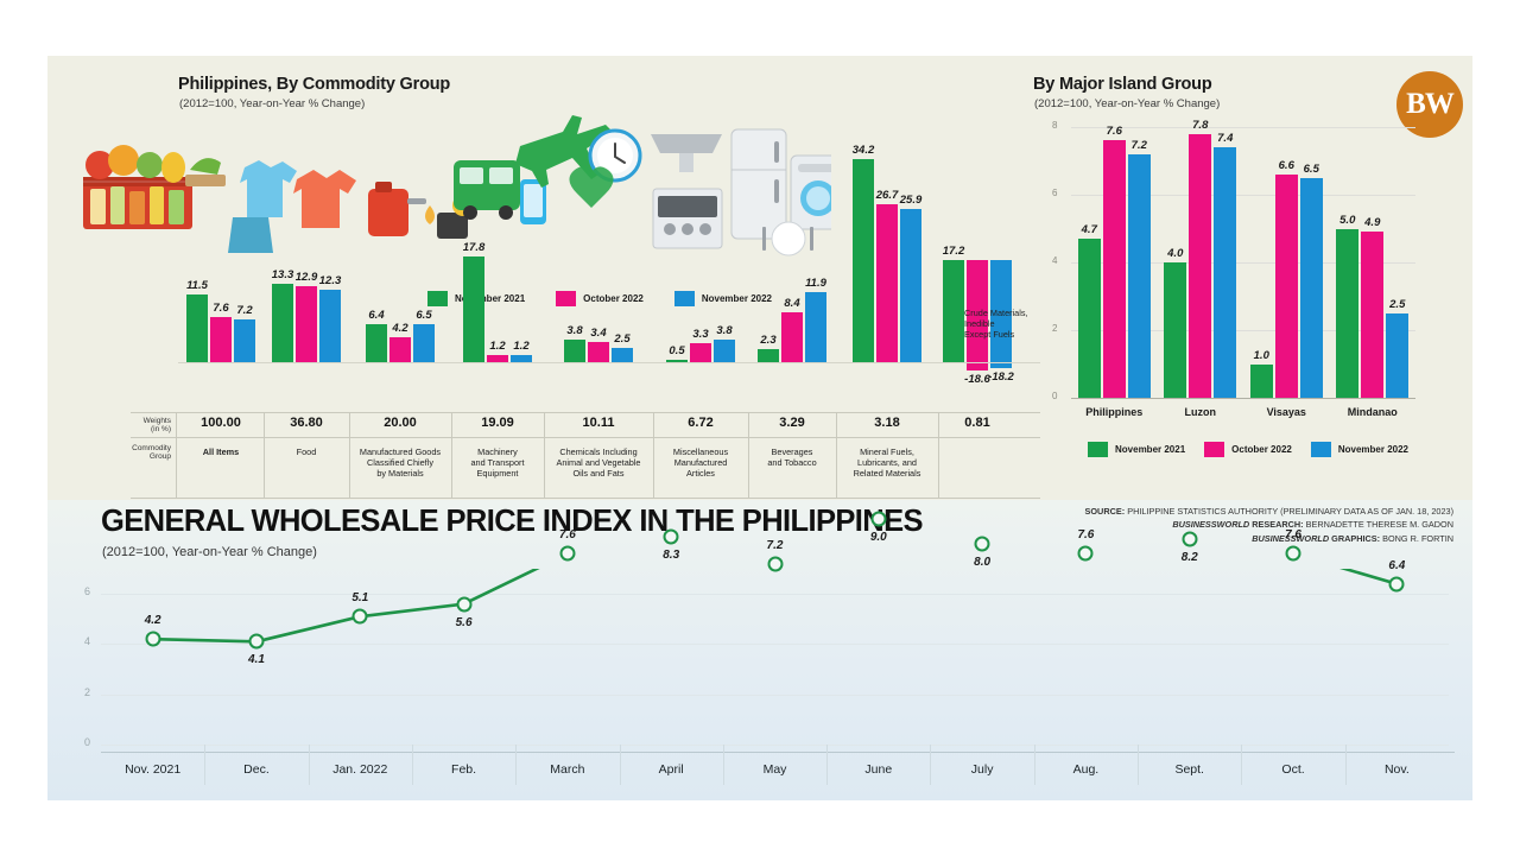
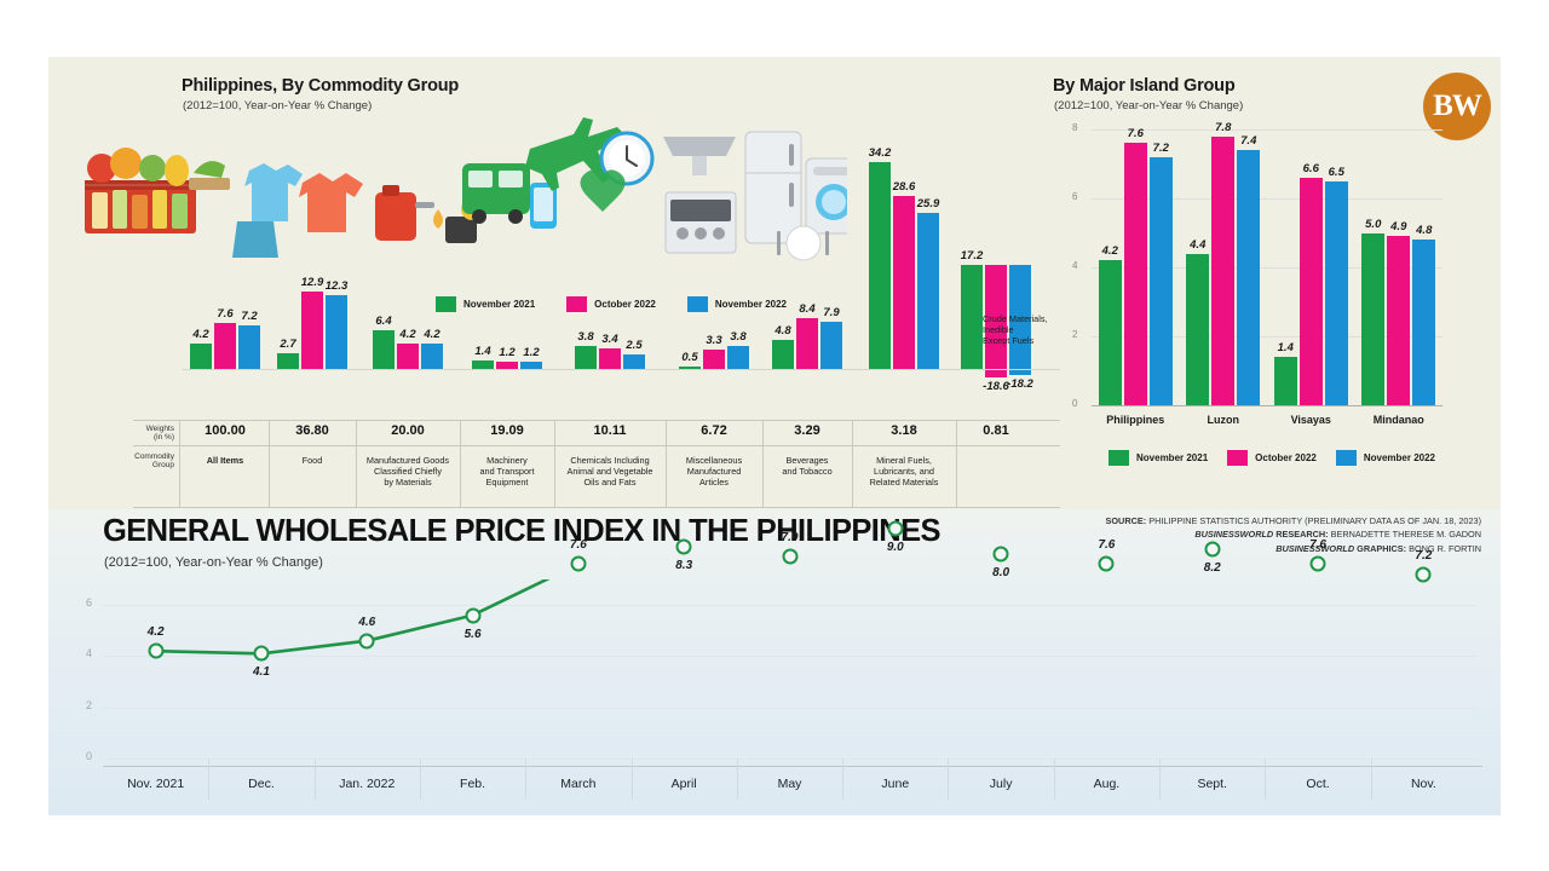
Philippines, By Commodity Group/November 2021/All Items: 11.5 -> 4.2
Philippines, By Commodity Group/November 2021/Food: 13.3 -> 2.7
Philippines, By Commodity Group/November 2022/Manufactured Goods Classified Chiefly by Materials: 6.5 -> 4.2
Philippines, By Commodity Group/November 2021/Machinery and Transport Equipment: 17.8 -> 1.4
Philippines, By Commodity Group/November 2021/Beverages and Tobacco: 2.3 -> 4.8
Philippines, By Commodity Group/November 2022/Beverages and Tobacco: 11.9 -> 7.9
Philippines, By Commodity Group/October 2022/Mineral Fuels, Lubricants, and Related Materials: 26.7 -> 28.6
By Major Island Group/November 2021/Philippines: 4.7 -> 4.2
By Major Island Group/November 2021/Luzon: 4.0 -> 4.4
By Major Island Group/November 2021/Visayas: 1.0 -> 1.4
By Major Island Group/November 2022/Mindanao: 2.5 -> 4.8
GENERAL WHOLESALE PRICE INDEX IN THE PHILIPPINES/Jan. 2022: 5.1 -> 4.6
GENERAL WHOLESALE PRICE INDEX IN THE PHILIPPINES/May: 7.2 -> 7.9
GENERAL WHOLESALE PRICE INDEX IN THE PHILIPPINES/Nov.: 6.4 -> 7.2
